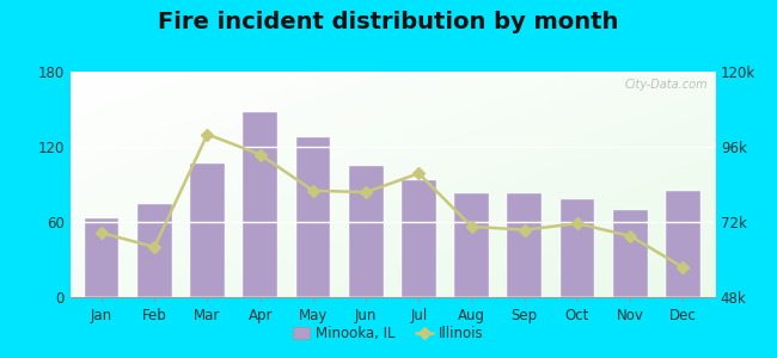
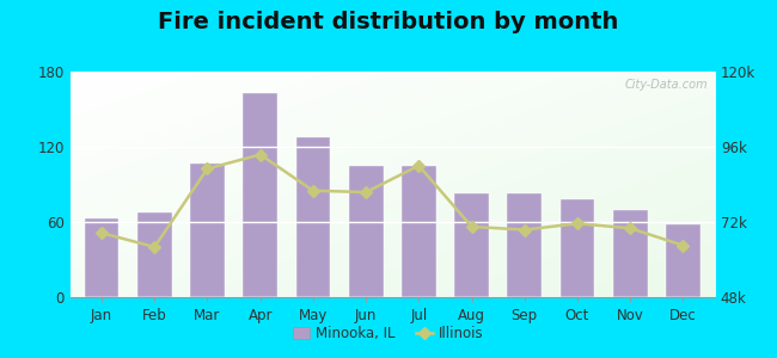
Minooka, IL/Feb: 74 -> 68
Illinois/Mar: 100.0k -> 89.0k
Minooka, IL/Apr: 148 -> 163
Minooka, IL/Jul: 93 -> 105
Illinois/Jul: 87.5k -> 90.0k
Illinois/Nov: 67.5k -> 70.0k
Minooka, IL/Dec: 85 -> 58
Illinois/Dec: 57.5k -> 64.5k
